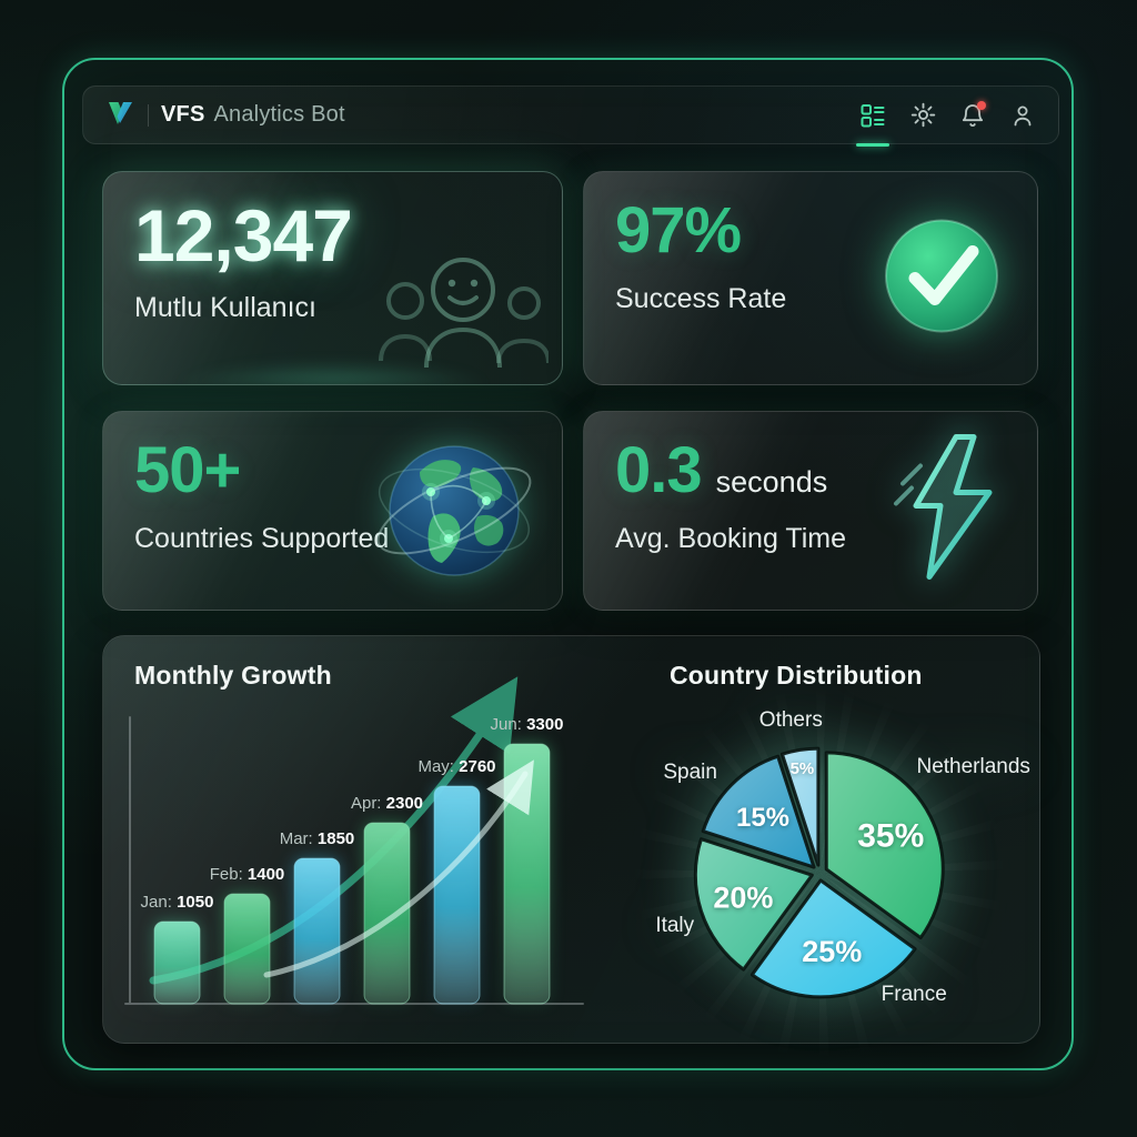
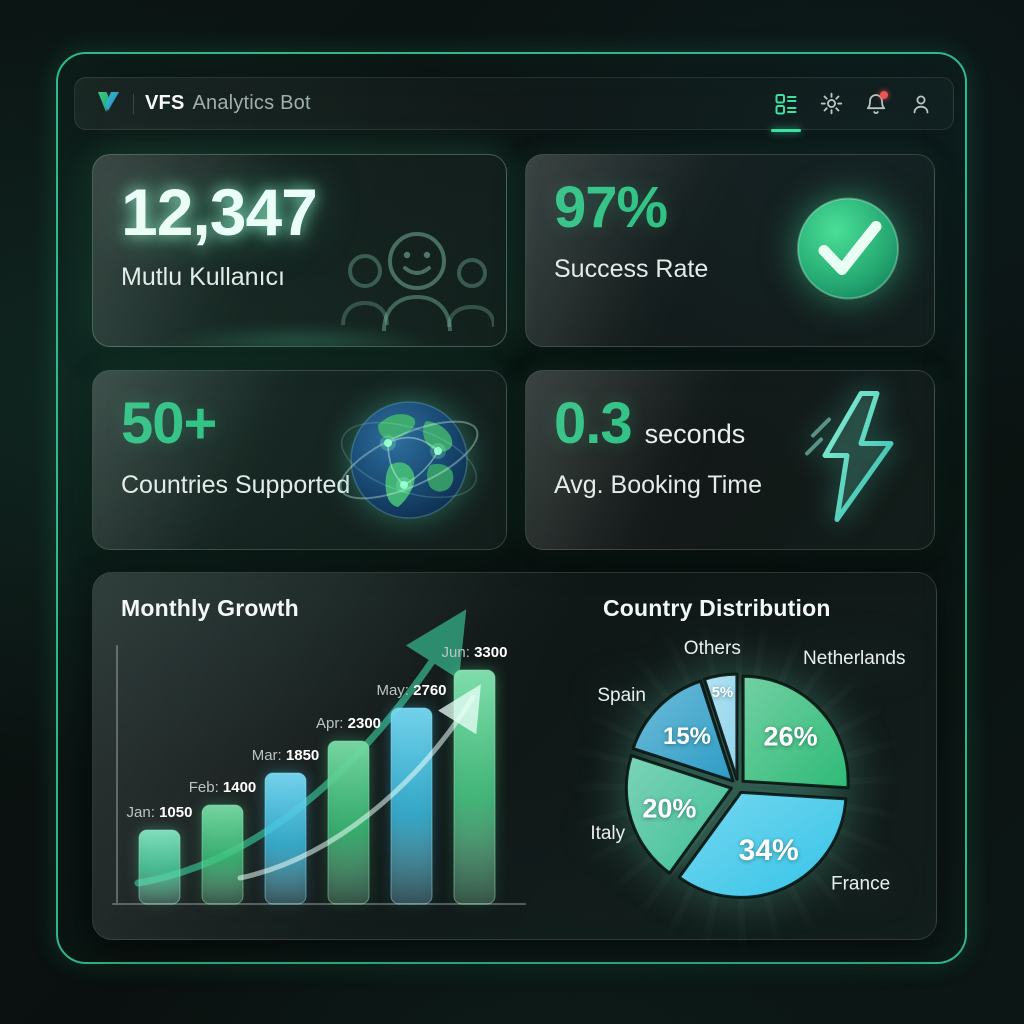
Country Distribution/Netherlands: 35% -> 26%
Country Distribution/France: 25% -> 34%
